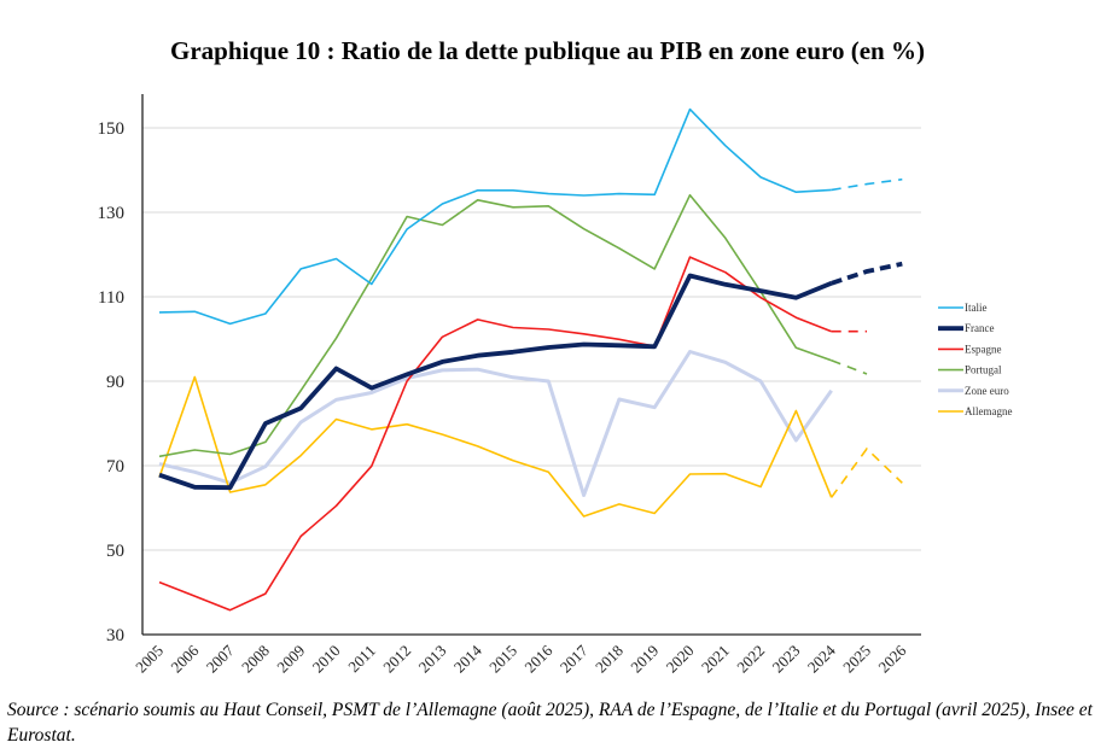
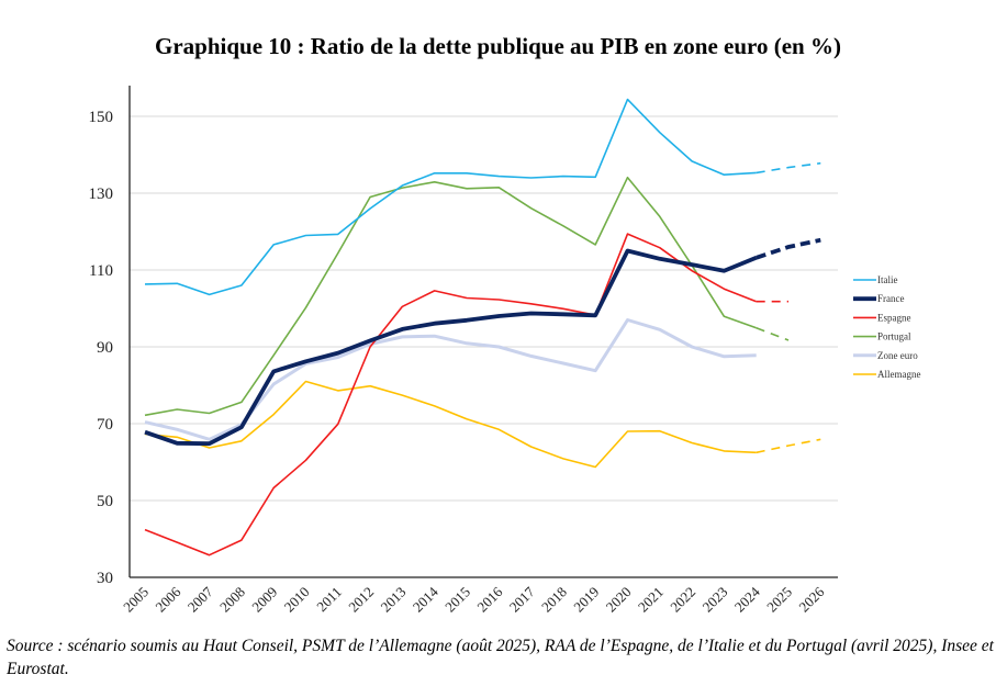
Allemagne/2006: 91 -> 66
France/2008: 80 -> 69
France/2010: 93 -> 86
Italie/2011: 113 -> 119
Portugal/2013: 127 -> 131
Zone euro/2017: 63 -> 88
Allemagne/2017: 58 -> 64
Zone euro/2023: 76 -> 88
Allemagne/2023: 83 -> 63
Allemagne/2025: 74 -> 64
